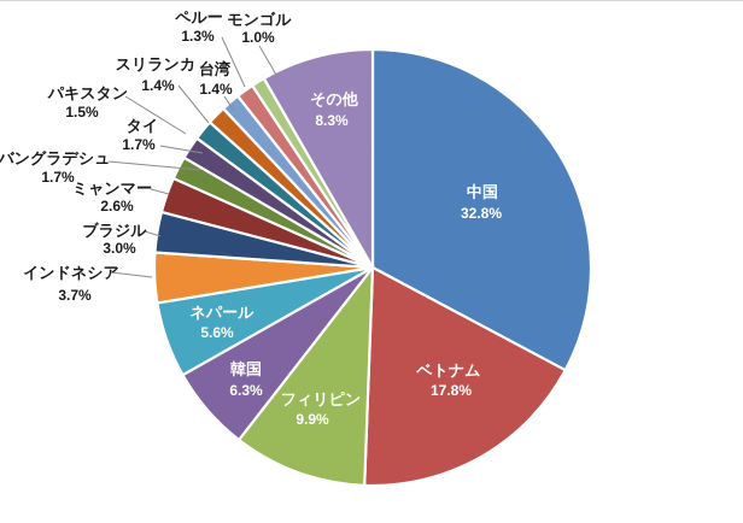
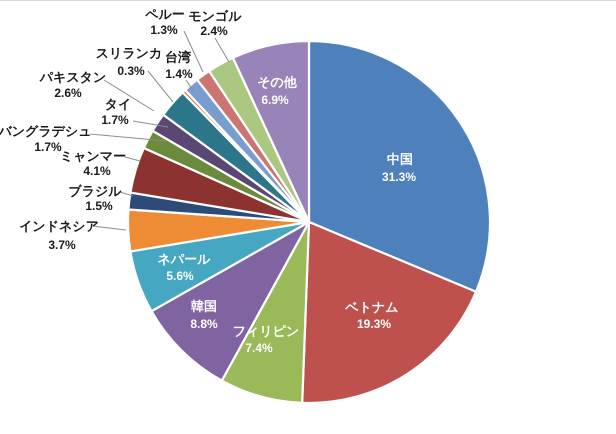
中国: 32.8% -> 31.3%
ベトナム: 17.8% -> 19.3%
フィリピン: 9.9% -> 7.4%
韓国: 6.3% -> 8.8%
ブラジル: 3.0% -> 1.5%
ミャンマー: 2.6% -> 4.1%
パキスタン: 1.5% -> 2.6%
スリランカ: 1.4% -> 0.3%
モンゴル: 1.0% -> 2.4%
その他: 8.3% -> 6.9%
